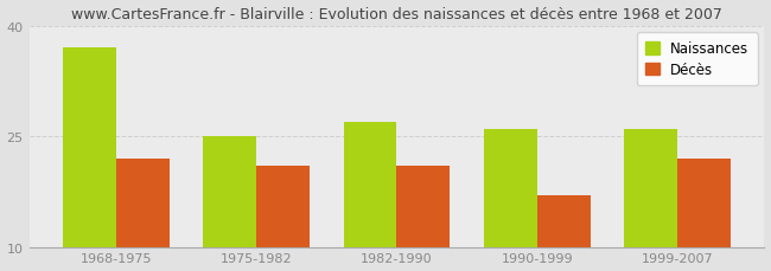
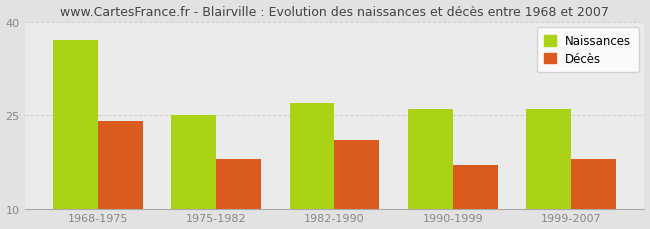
Décès/1968-1975: 22 -> 24
Décès/1975-1982: 21 -> 18
Décès/1999-2007: 22 -> 18
